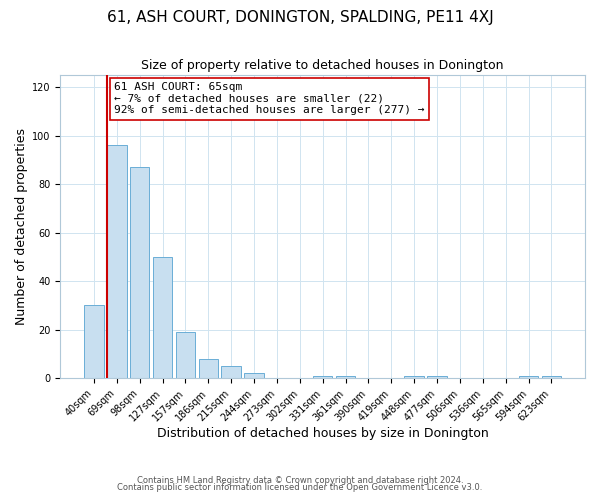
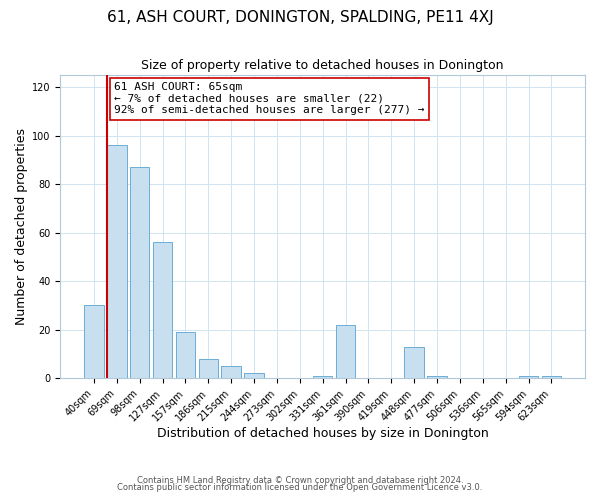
127sqm: 50 -> 56
361sqm: 1 -> 22
448sqm: 1 -> 13
